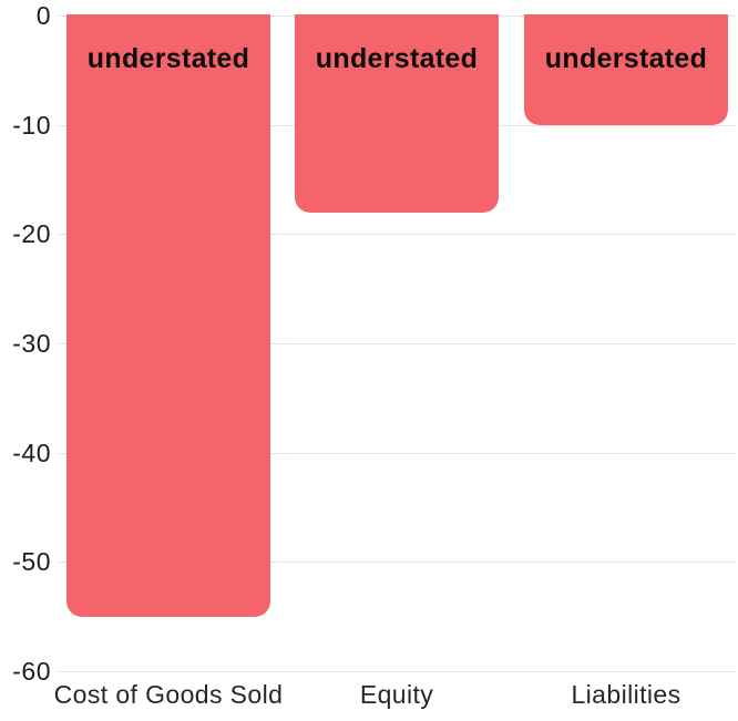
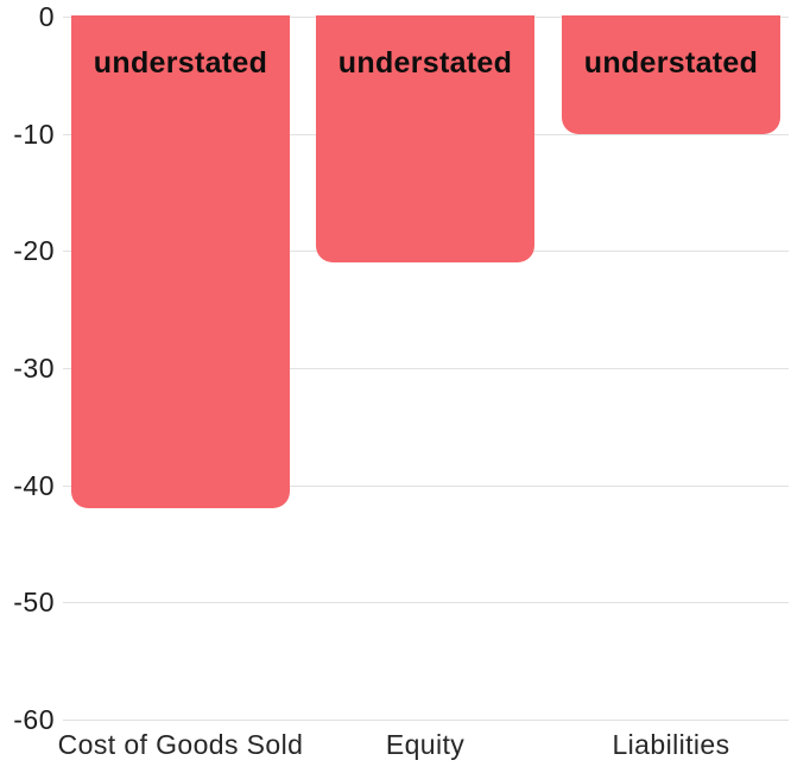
Cost of Goods Sold: -55 -> -42
Equity: -18 -> -21
